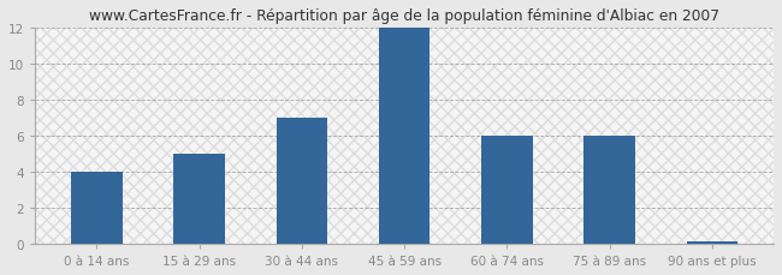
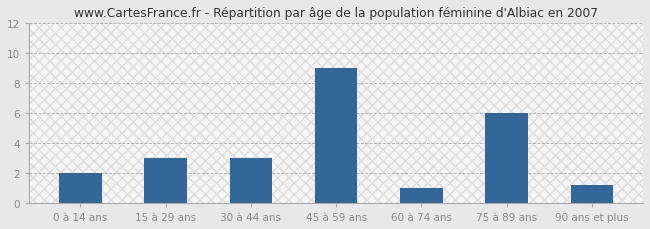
0 à 14 ans: 4.0 -> 2.0
15 à 29 ans: 5.0 -> 3.0
30 à 44 ans: 7.0 -> 3.0
45 à 59 ans: 12.0 -> 9.0
60 à 74 ans: 6.0 -> 1.0
90 ans et plus: 0.1 -> 1.2
